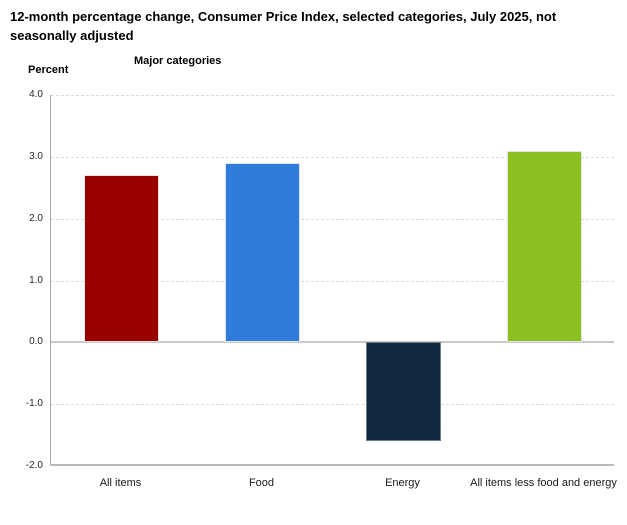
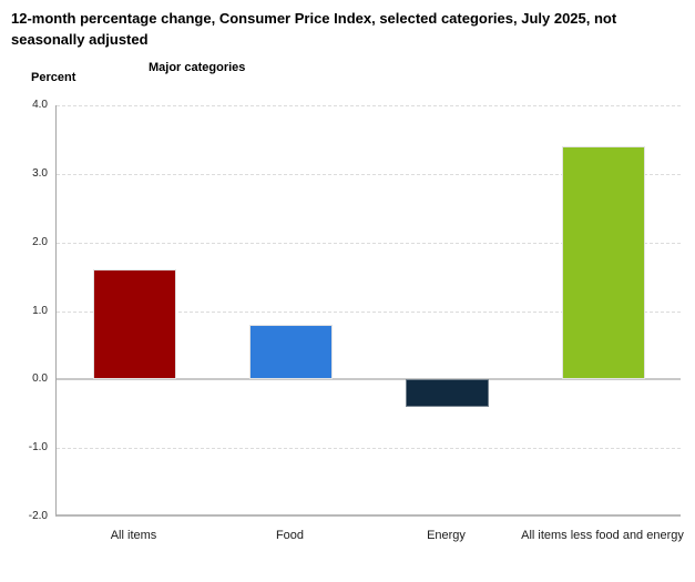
All items: 2.7 -> 1.6
Food: 2.9 -> 0.8
Energy: -1.6 -> -0.4
All items less food and energy: 3.1 -> 3.4
